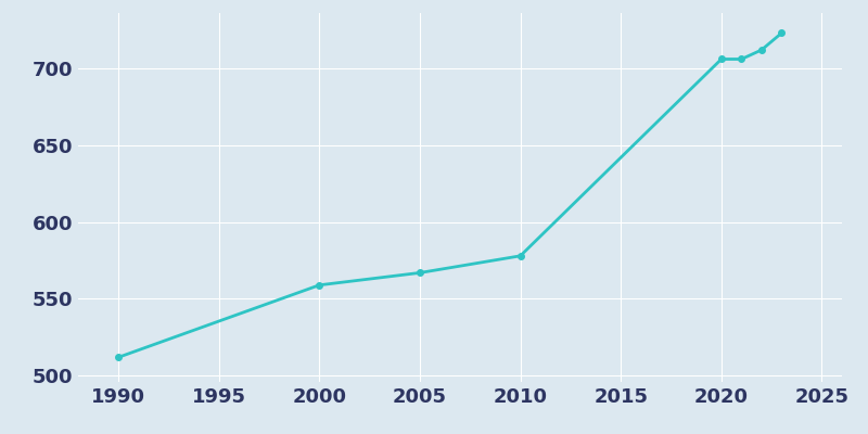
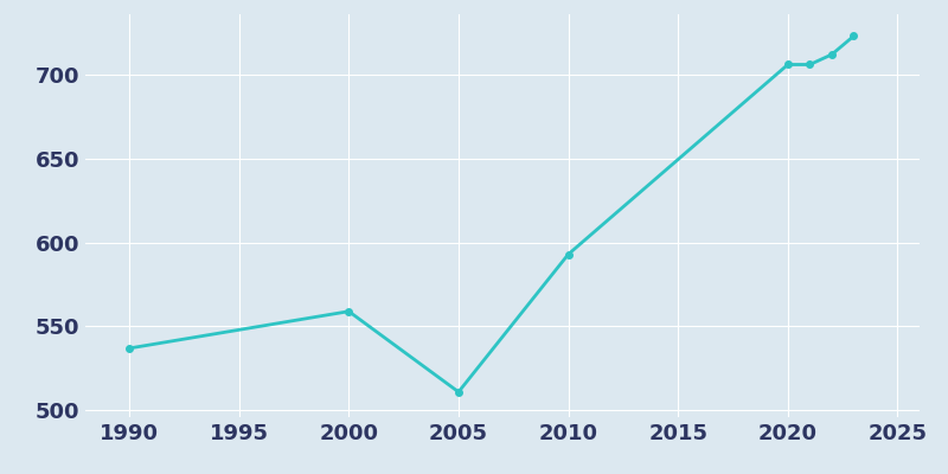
1990: 512 -> 537
2005: 567 -> 511
2010: 578 -> 593
